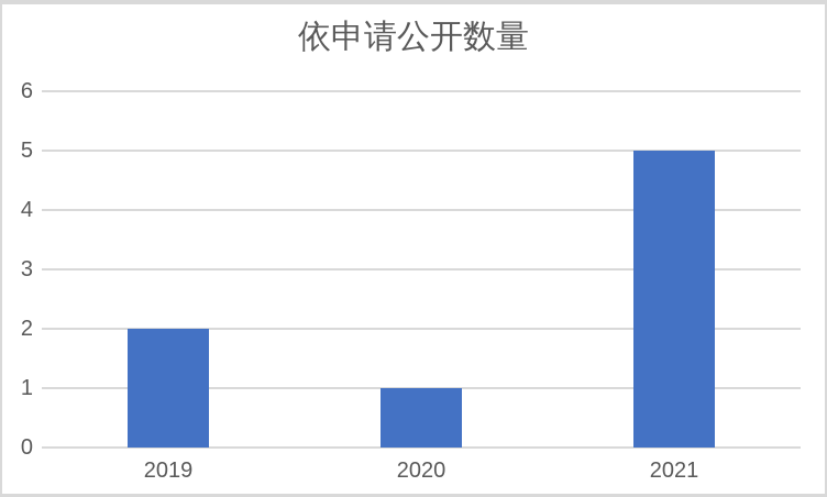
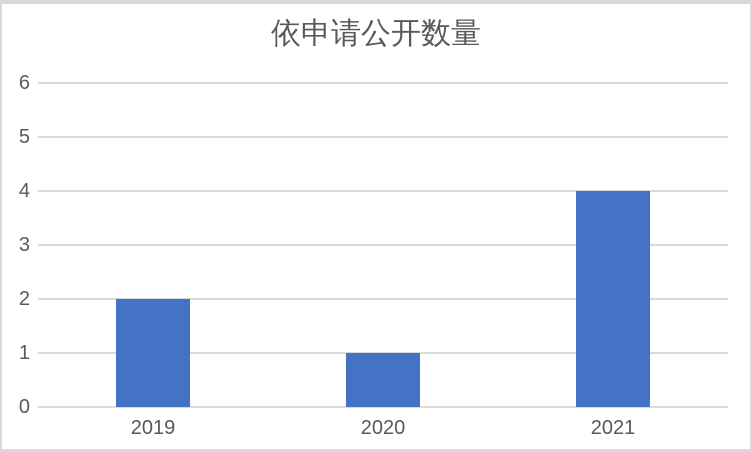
2021: 5 -> 4
